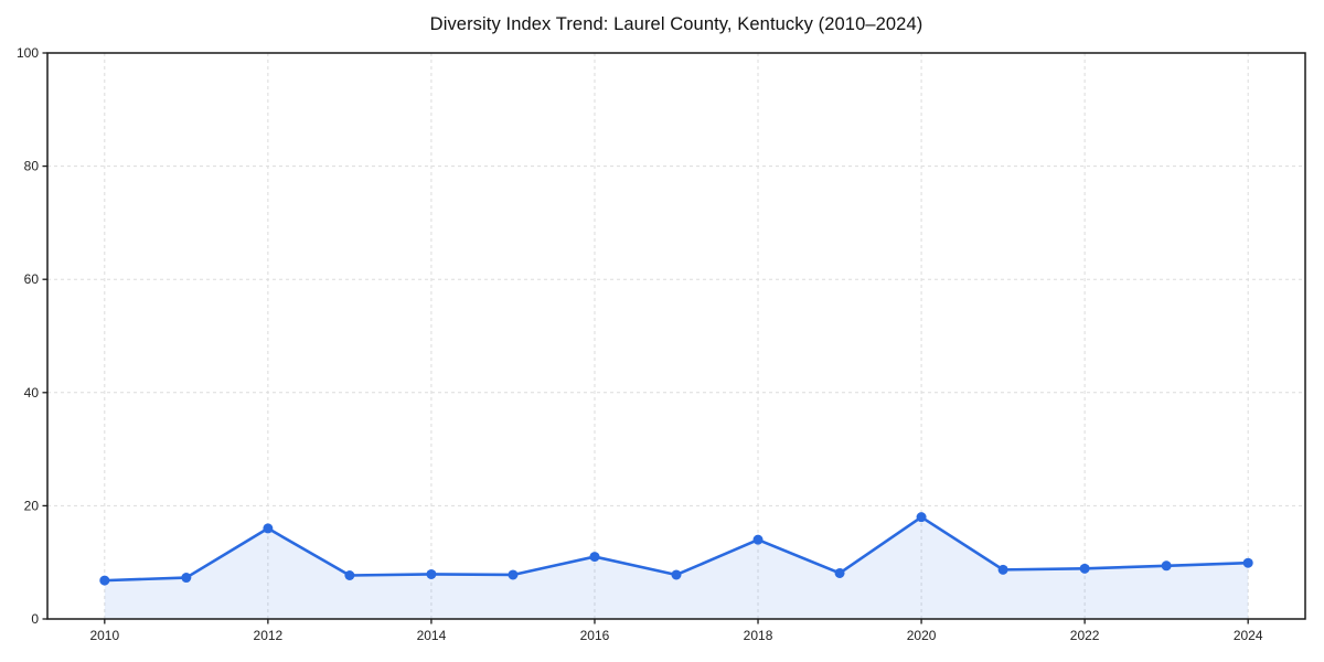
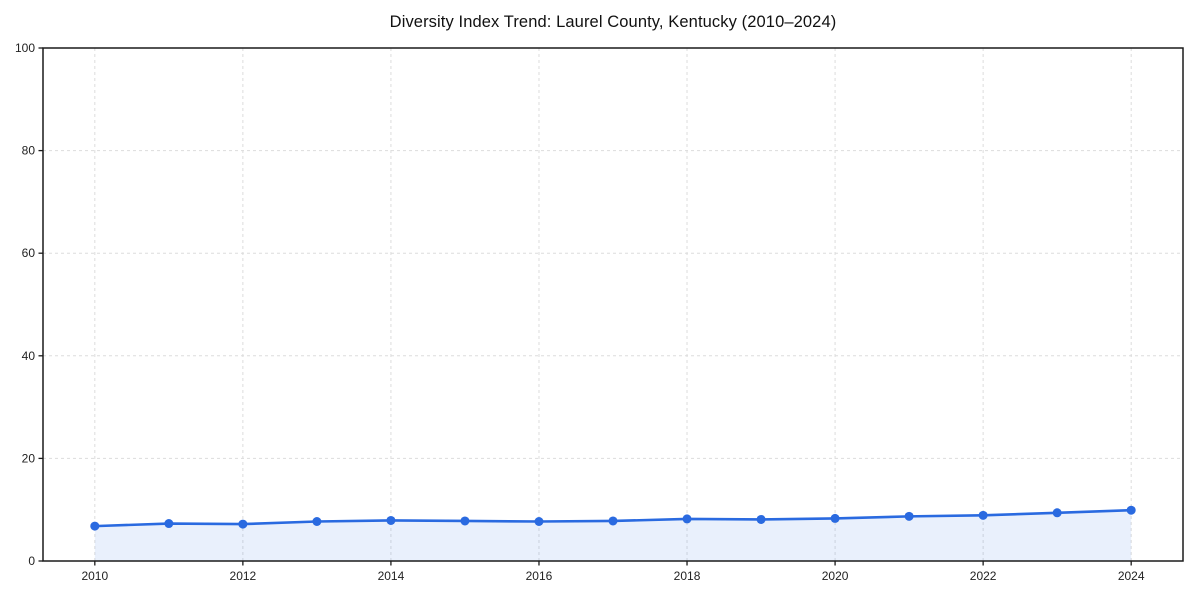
2012: 16 -> 7
2016: 11 -> 8
2018: 14 -> 8
2020: 18 -> 8
